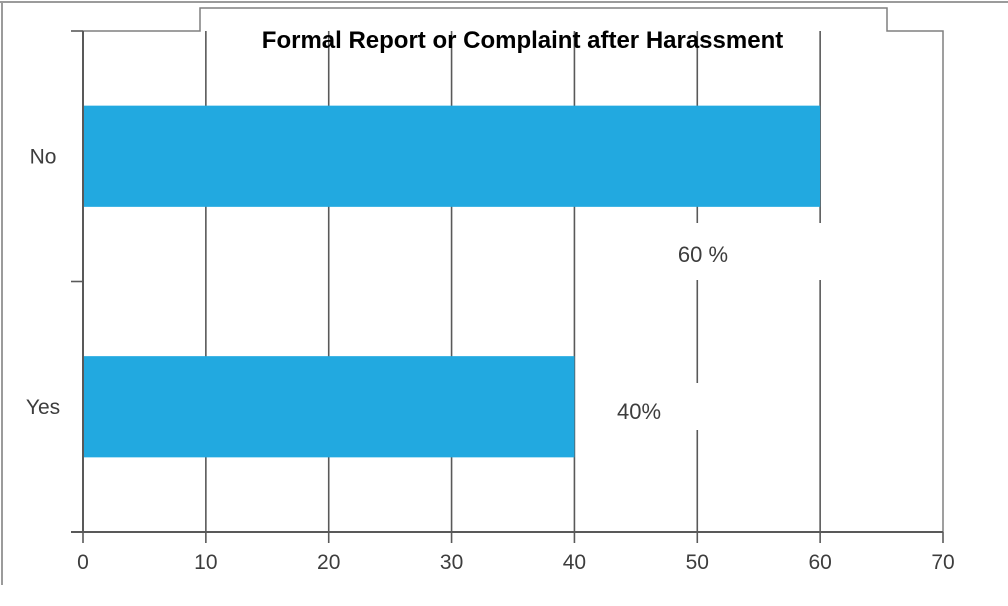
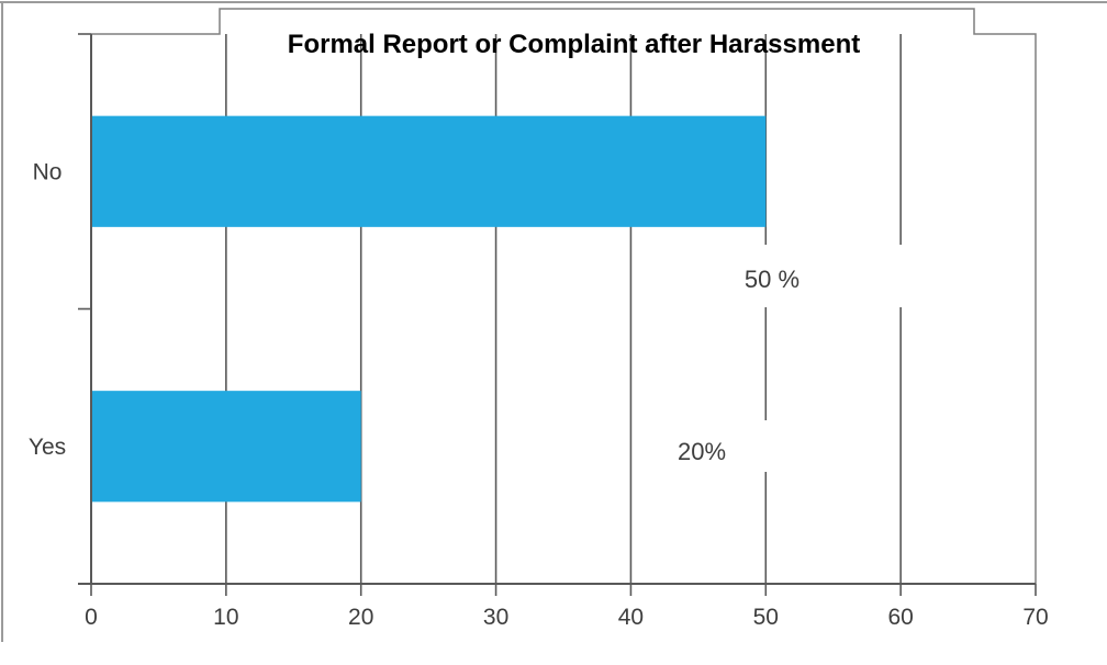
No: 60 -> 50
Yes: 40% -> 20%
